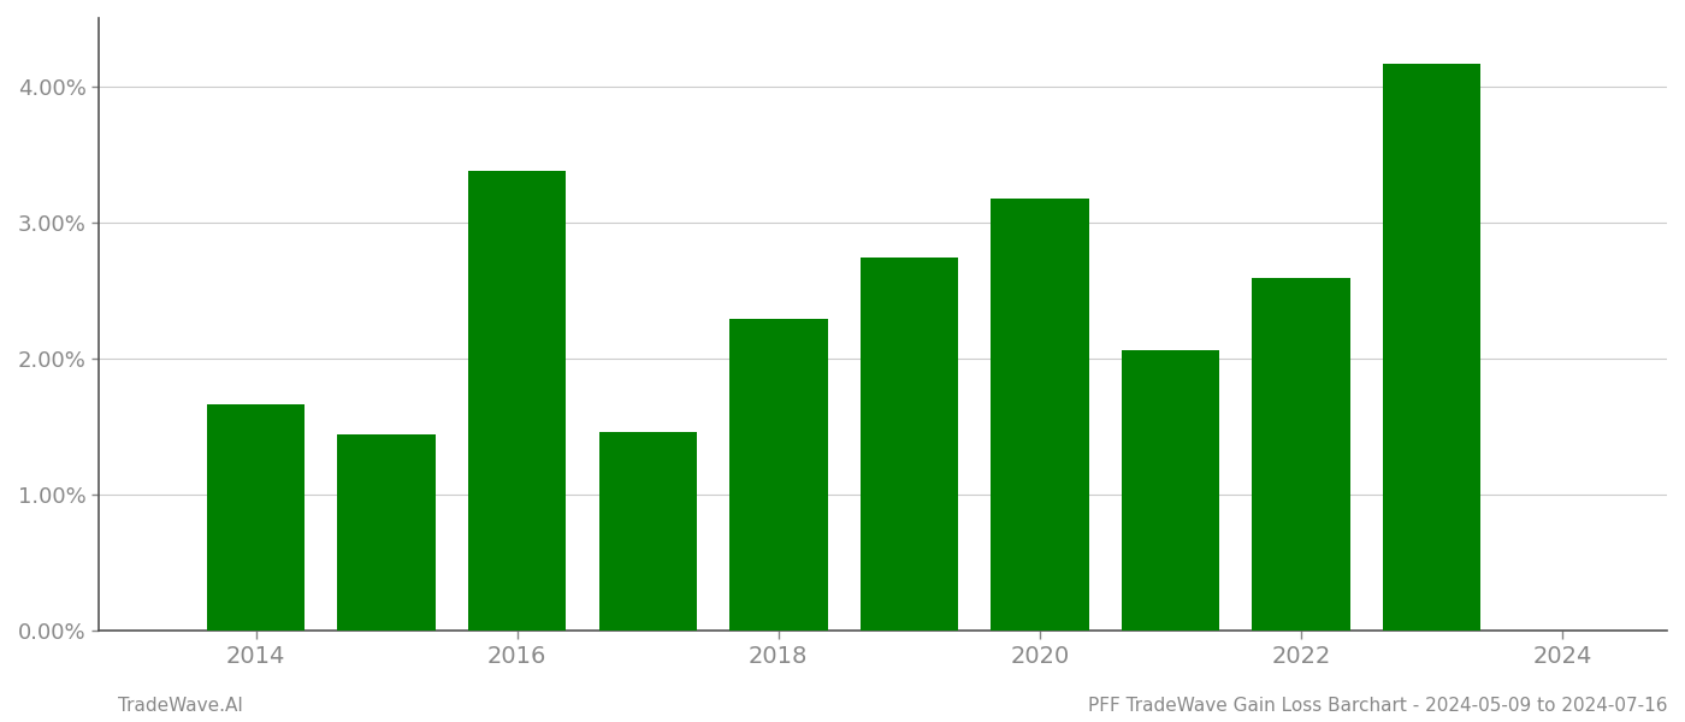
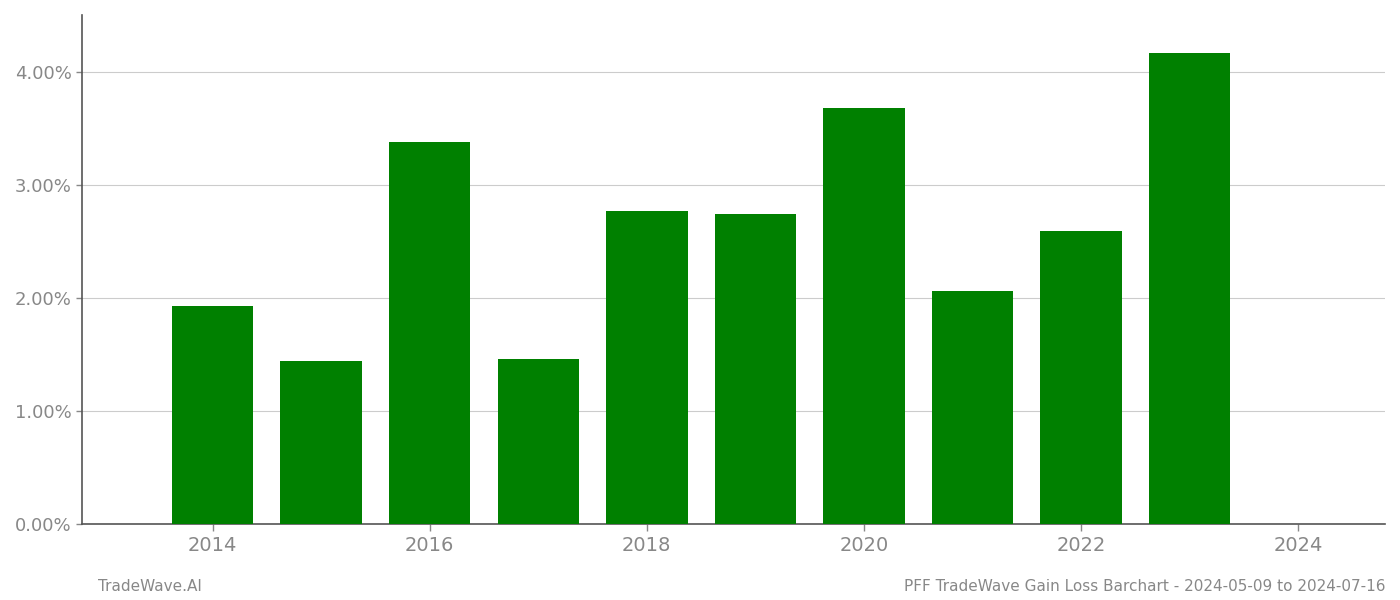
2014: 1.66% -> 1.93%
2018: 2.29% -> 2.77%
2020: 3.17% -> 3.68%
